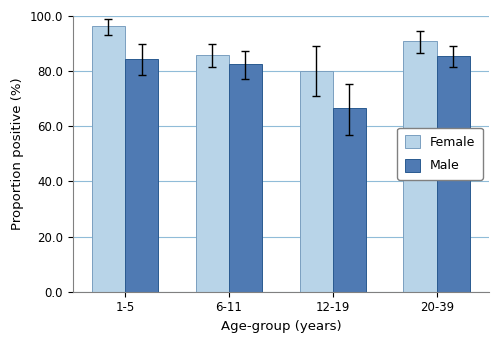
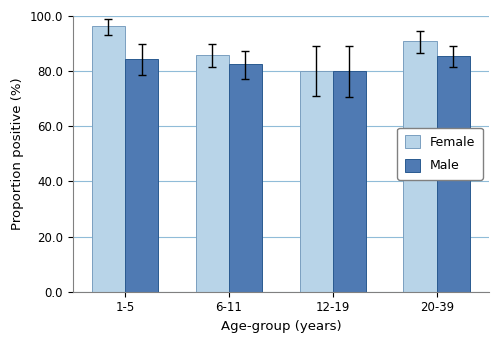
Male/12-19: 66.5 -> 80.0
